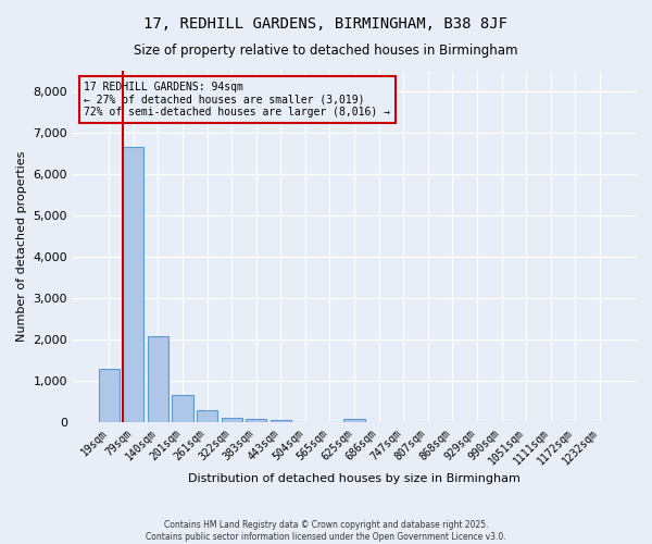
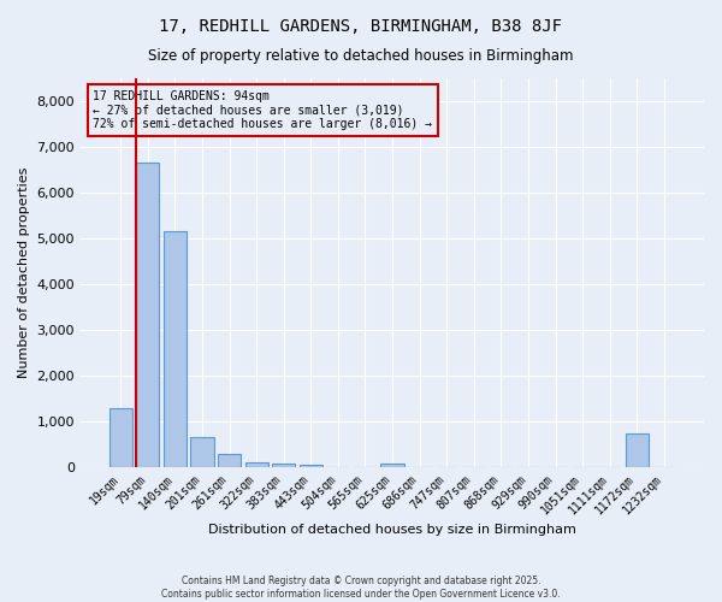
140sqm: 2,100 -> 5,150
1172sqm: 0 -> 750
